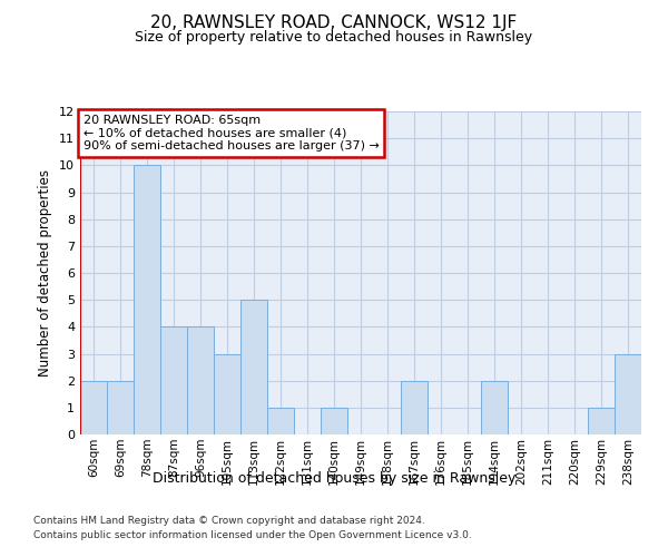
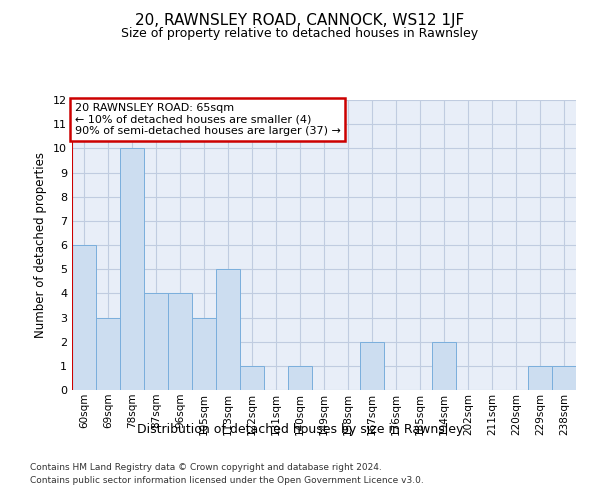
60sqm: 2 -> 6
69sqm: 2 -> 3
238sqm: 3 -> 1
